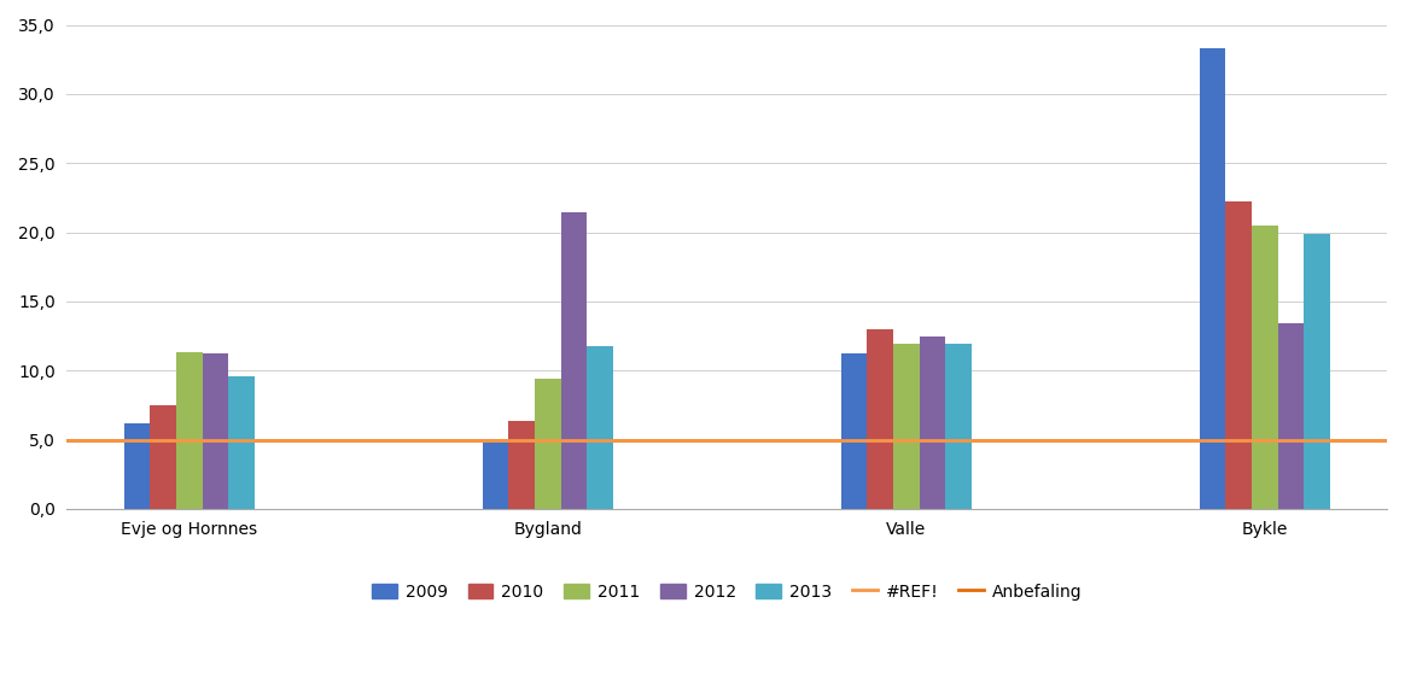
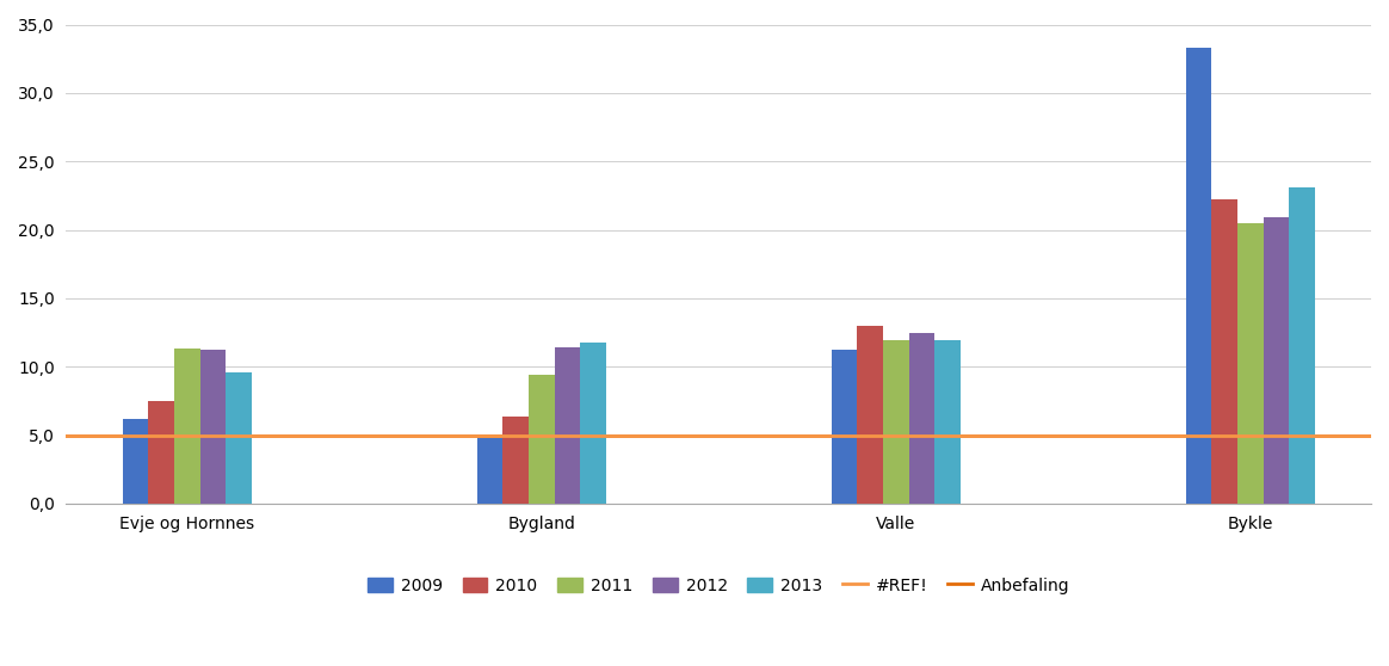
2012/Bygland: 21,4 -> 11,4
2012/Bykle: 13,4 -> 20,9
2013/Bykle: 19,9 -> 23,1
